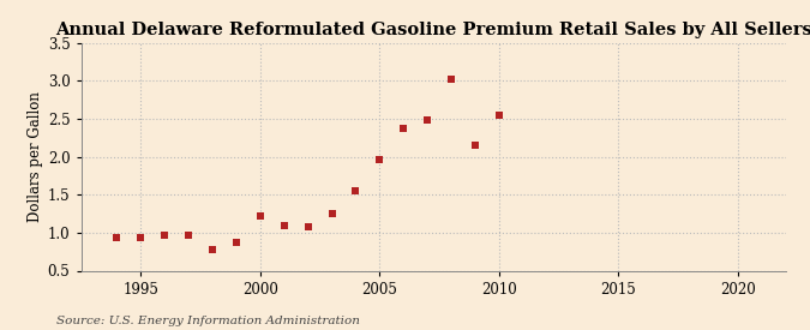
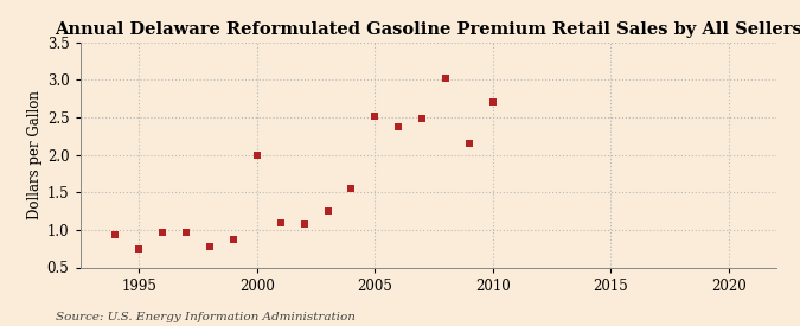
1995: 0.93 -> 0.74
2000: 1.22 -> 2.00
2005: 1.96 -> 2.52
2010: 2.54 -> 2.70
